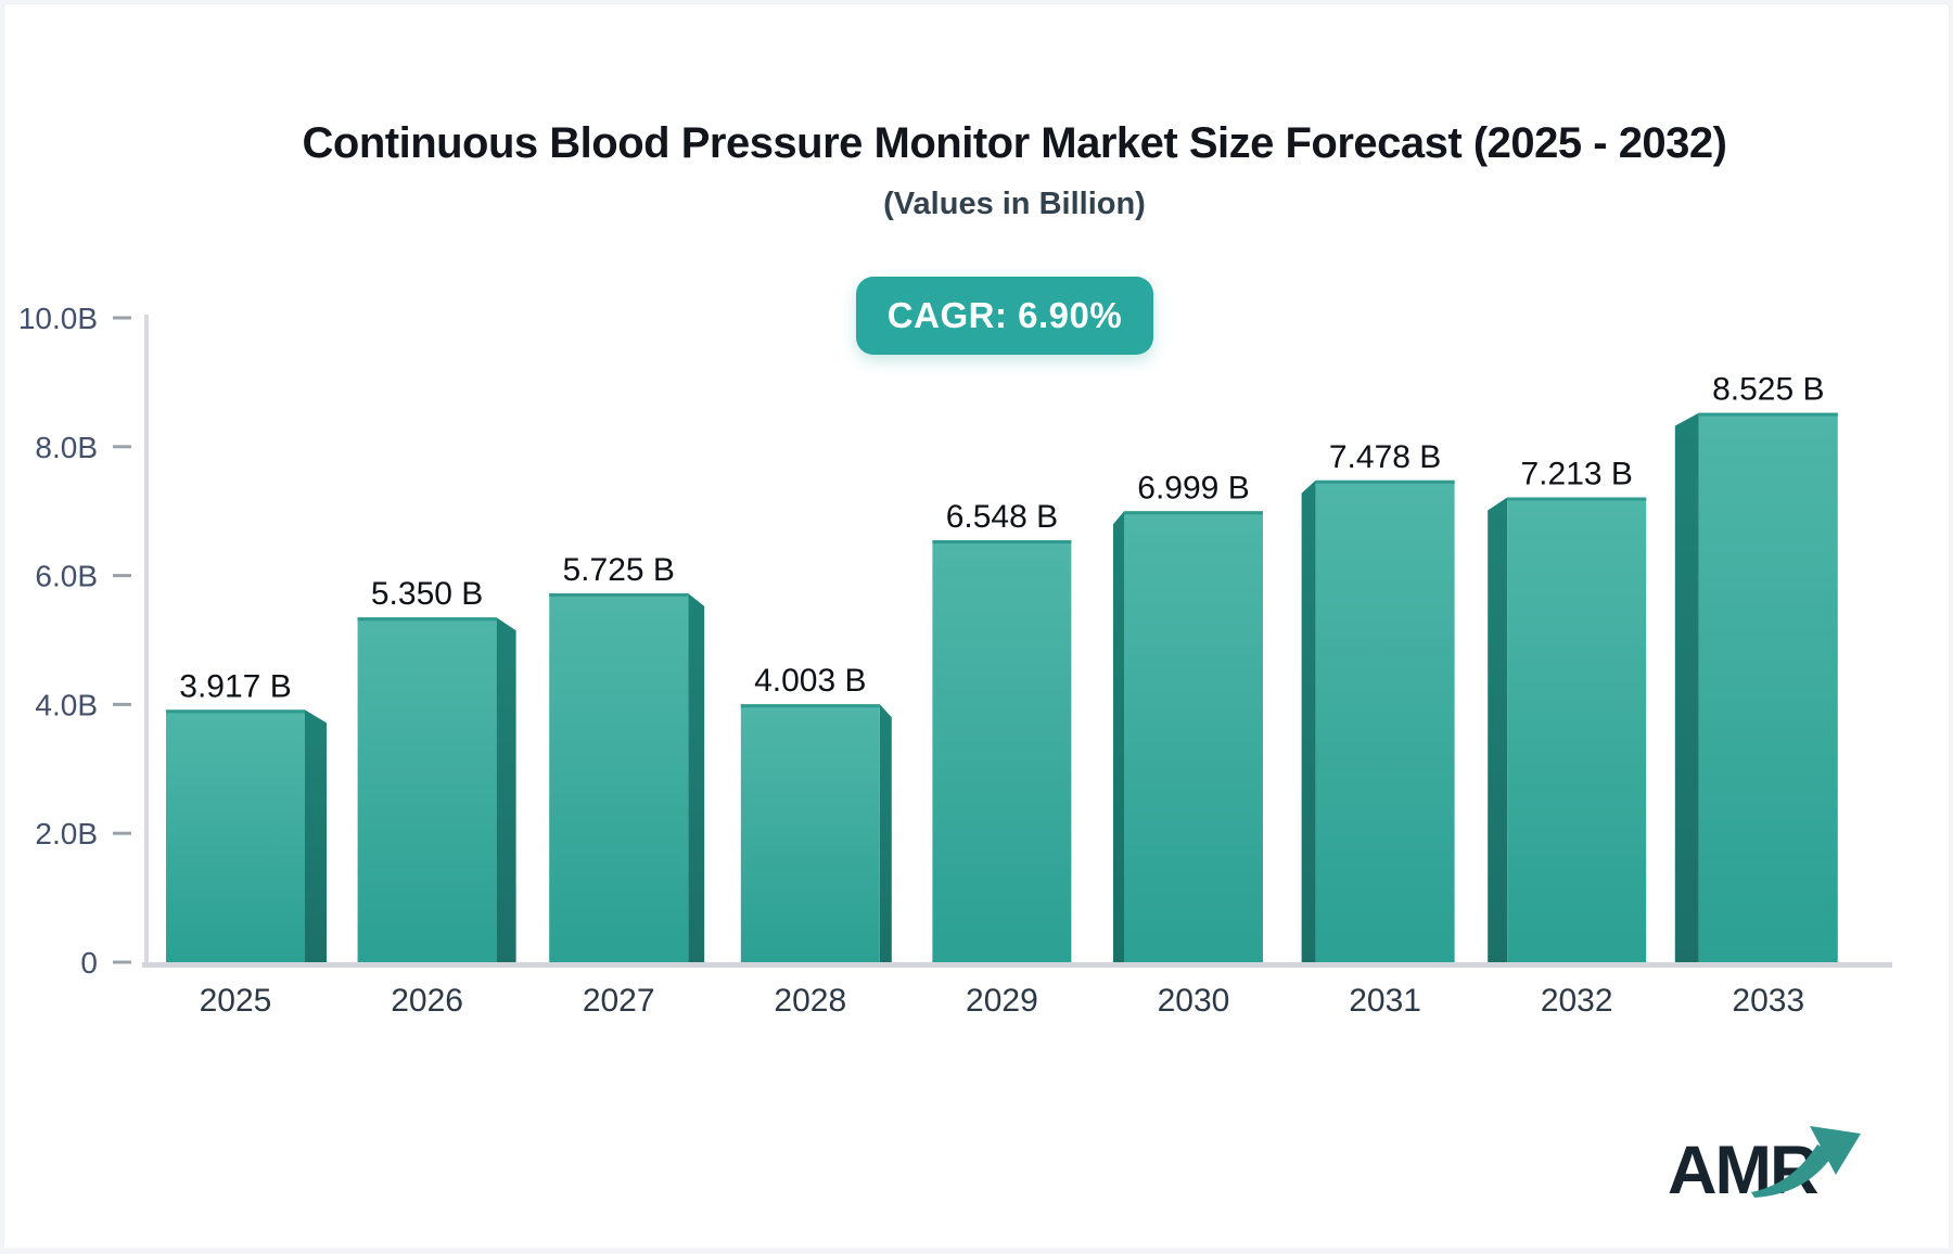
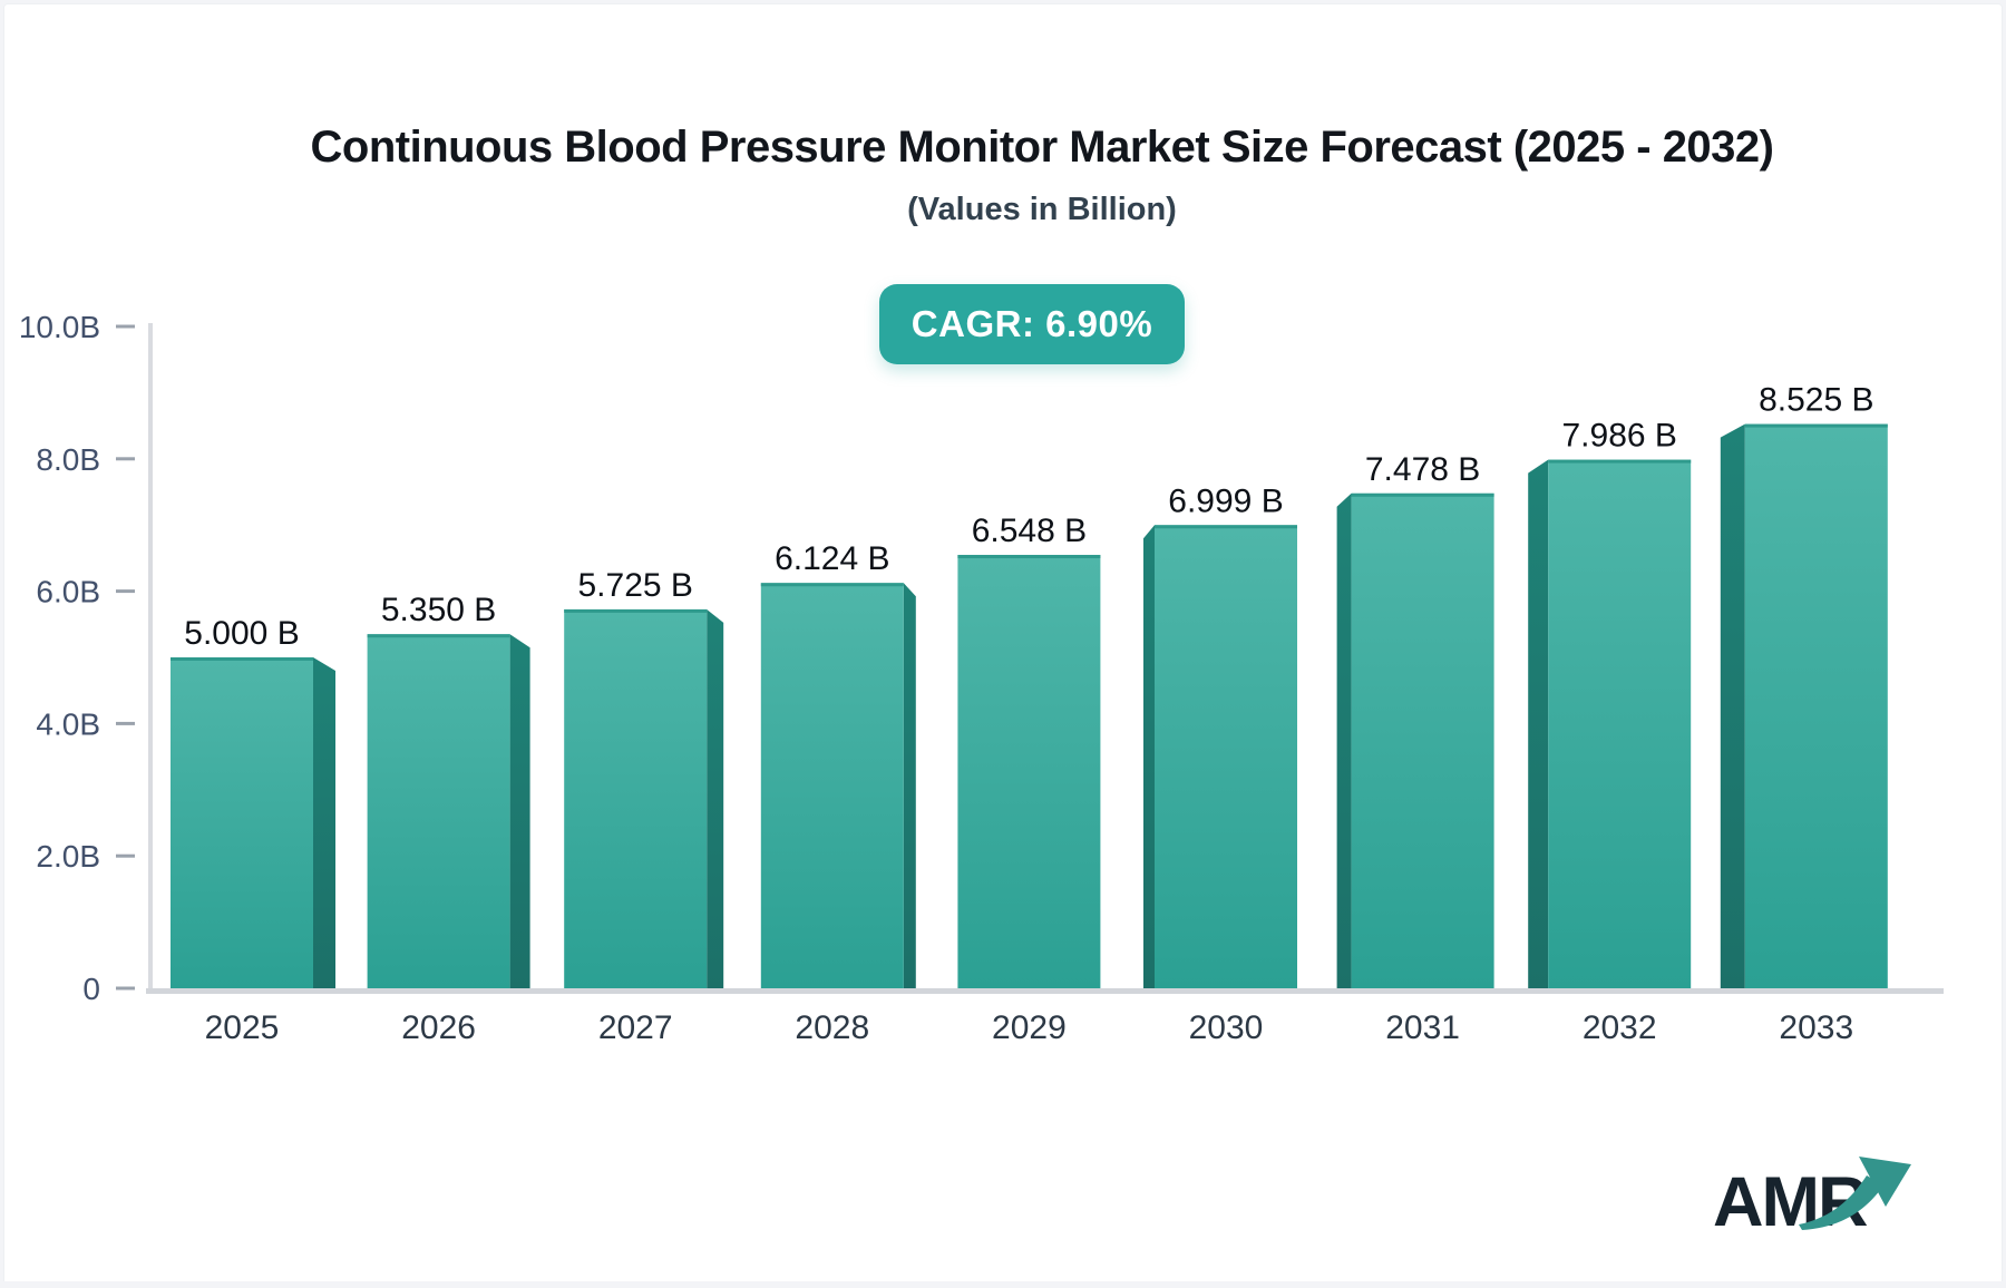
2025: 3.917 -> 5.000
2028: 4.003 -> 6.124
2032: 7.213 -> 7.986
